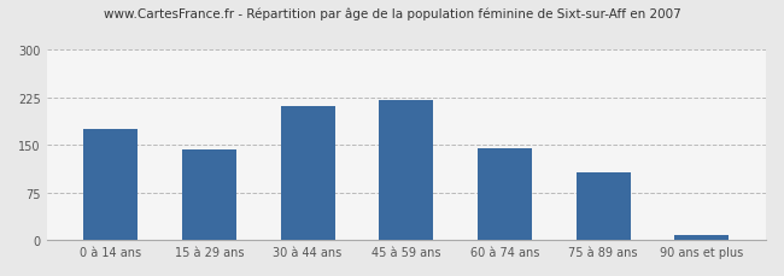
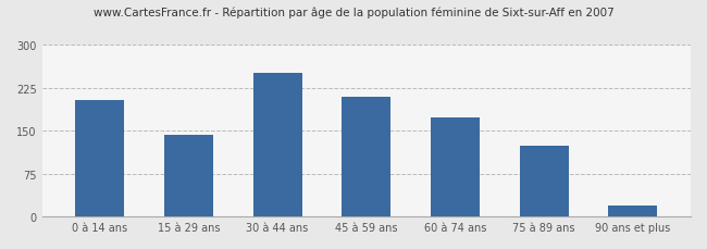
0 à 14 ans: 175 -> 204
30 à 44 ans: 210 -> 250
45 à 59 ans: 220 -> 208
60 à 74 ans: 144 -> 172
75 à 89 ans: 107 -> 124
90 ans et plus: 7 -> 20
